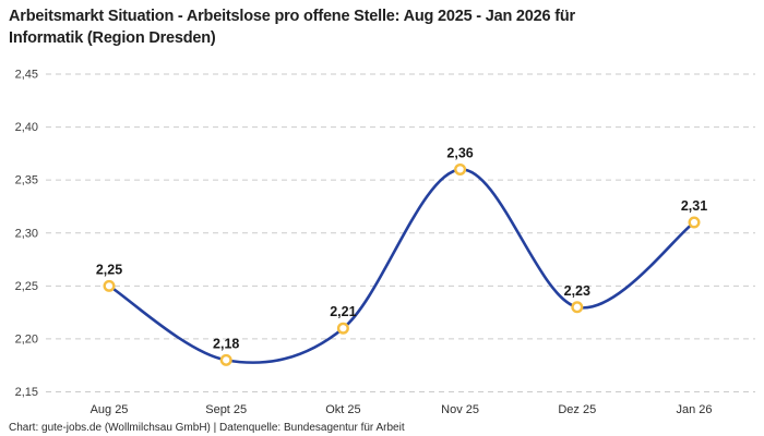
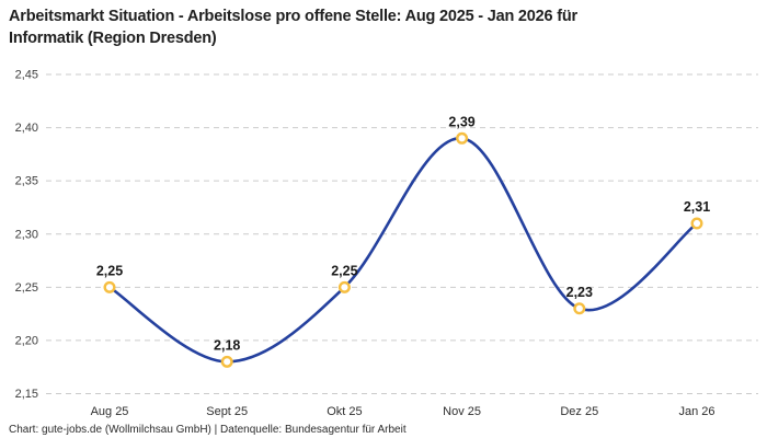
Okt 25: 2,21 -> 2,25
Nov 25: 2,36 -> 2,39
